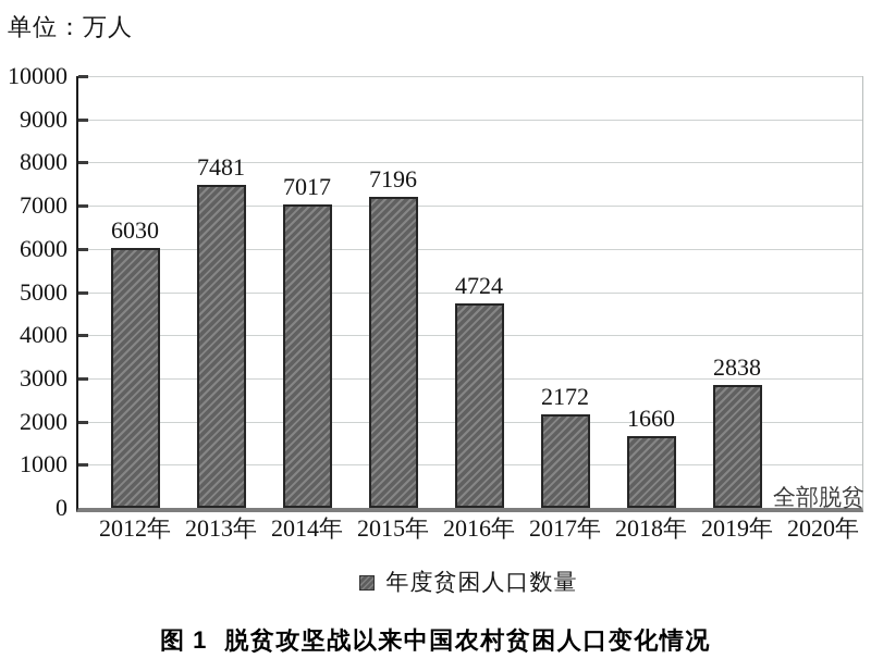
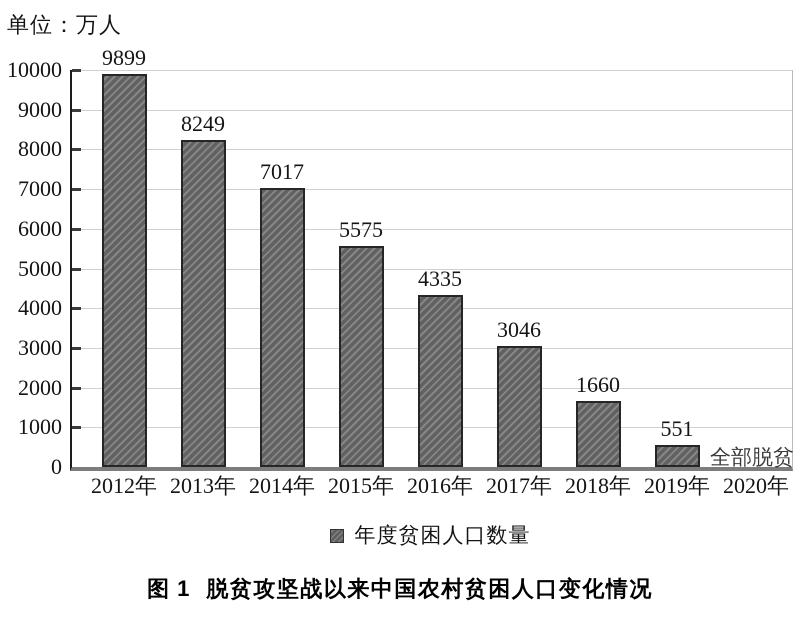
2012年: 6030 -> 9899
2013年: 7481 -> 8249
2015年: 7196 -> 5575
2016年: 4724 -> 4335
2017年: 2172 -> 3046
2019年: 2838 -> 551
